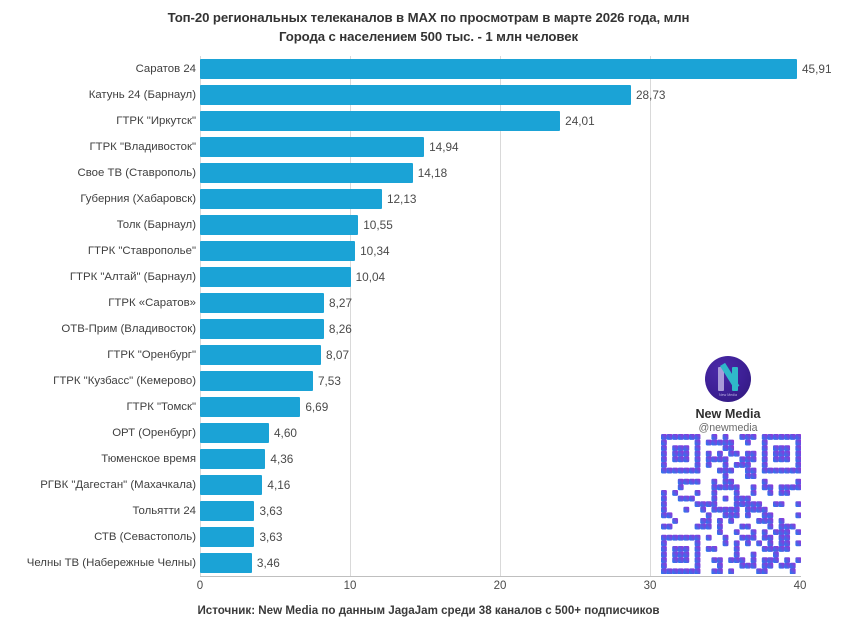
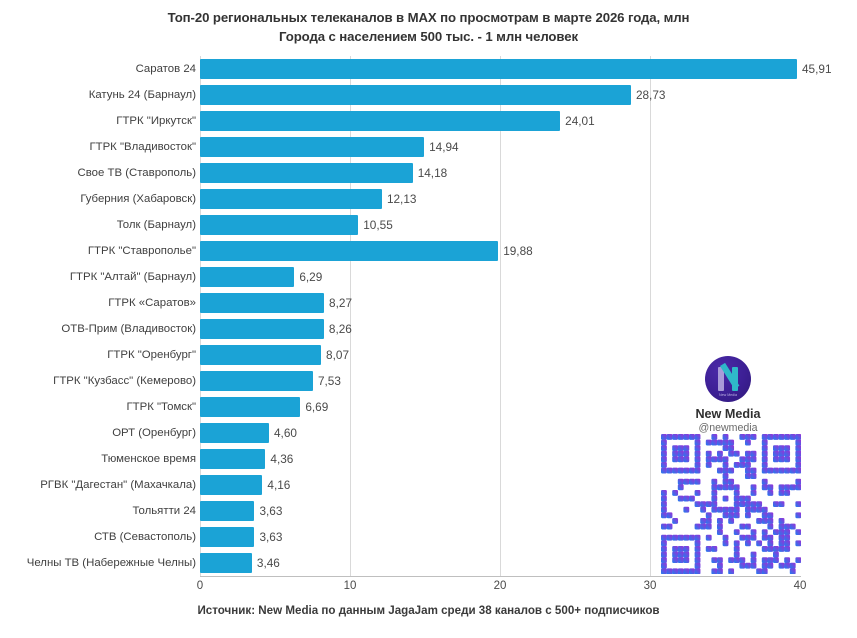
ГТРК "Ставрополье": 10,34 -> 19,88
ГТРК "Алтай" (Барнаул): 10,04 -> 6,29
